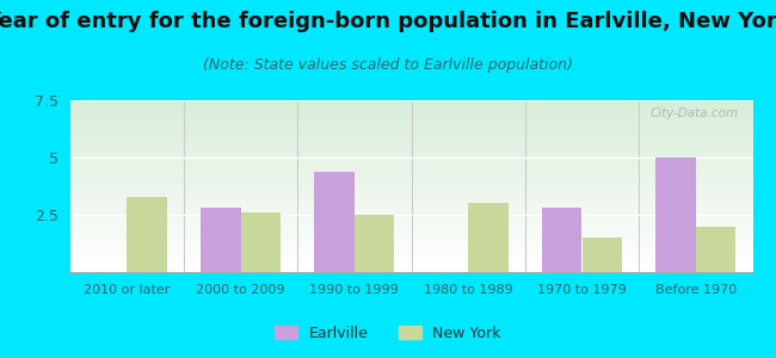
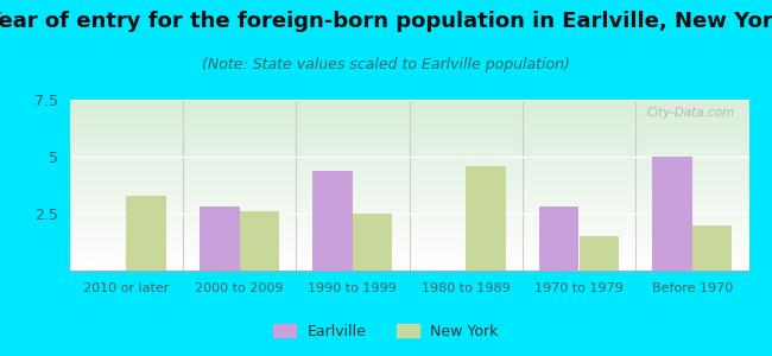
New York/1980 to 1989: 3.0 -> 4.6
